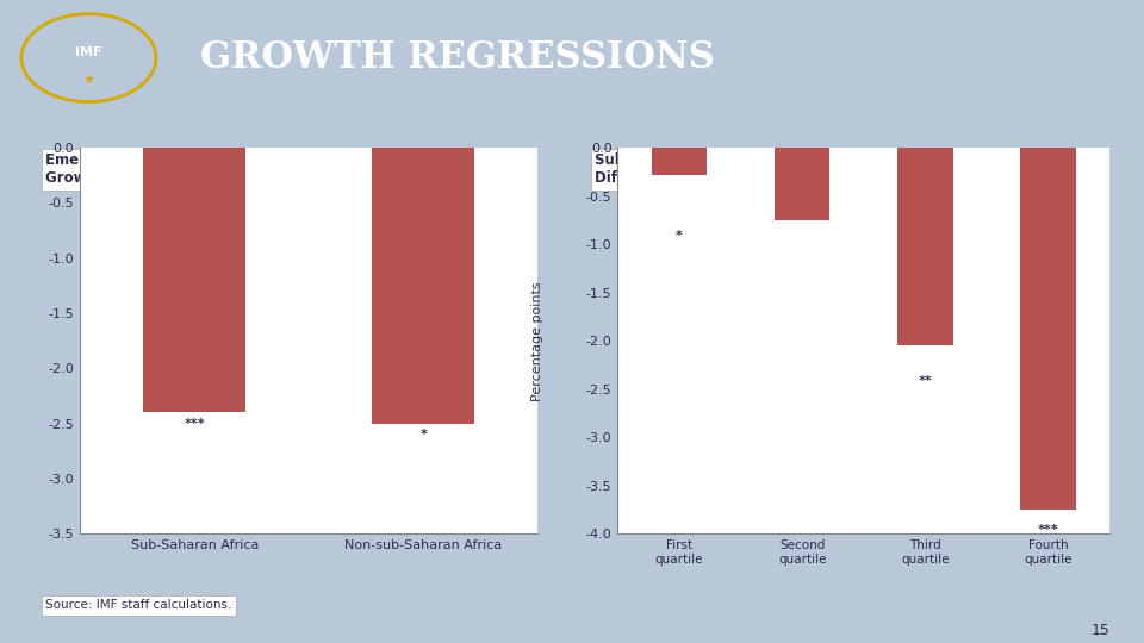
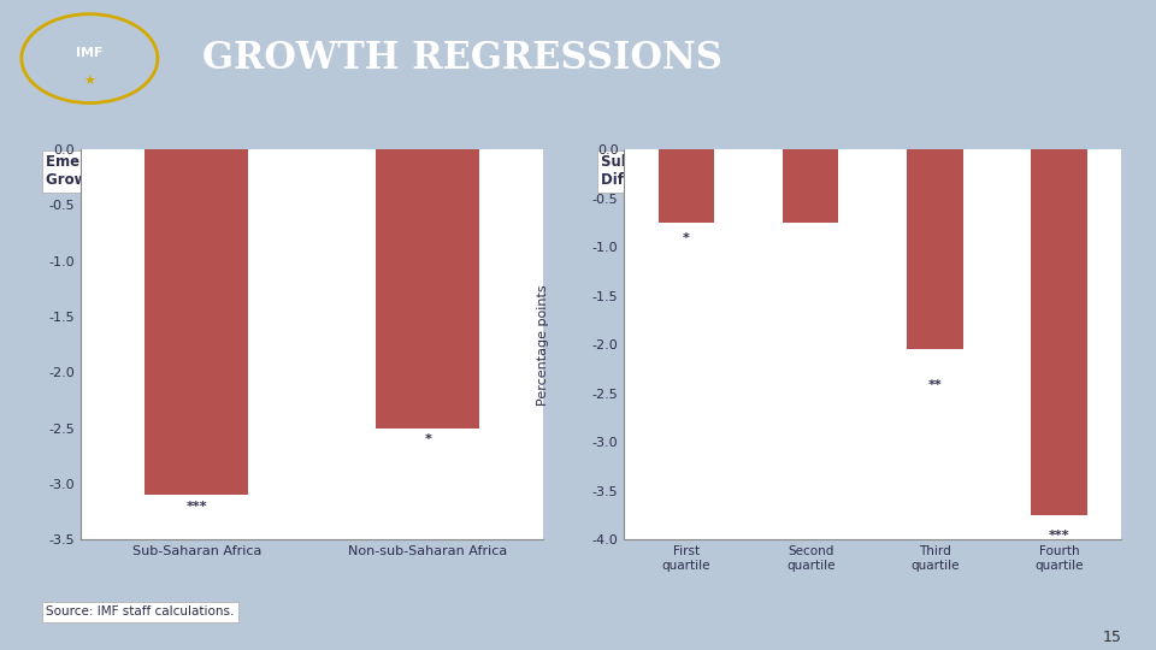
Sub-Saharan Africa: -2.4 -> -3.1
First quartile: -0.28 -> -0.75
